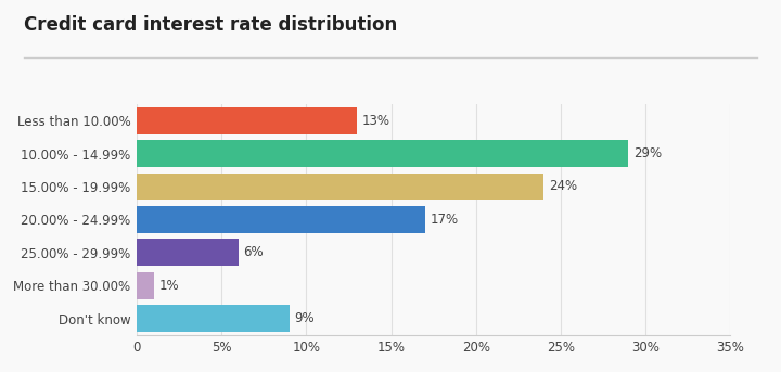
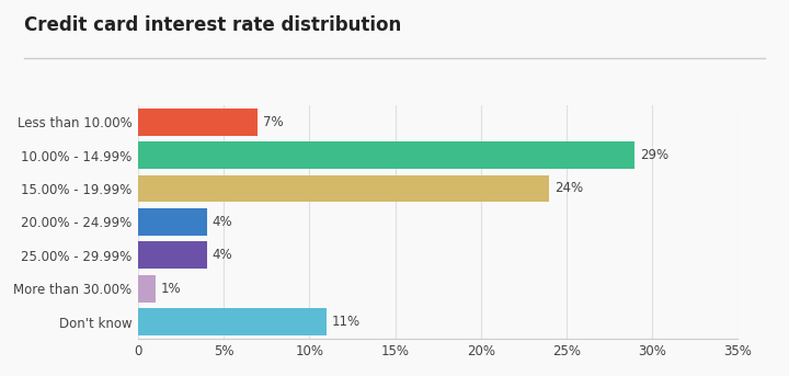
Less than 10.00%: 13% -> 7%
20.00% - 24.99%: 17% -> 4%
25.00% - 29.99%: 6% -> 4%
Don't know: 9% -> 11%
